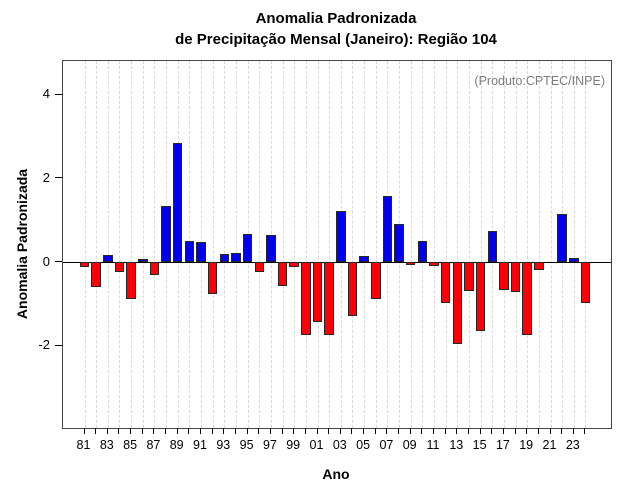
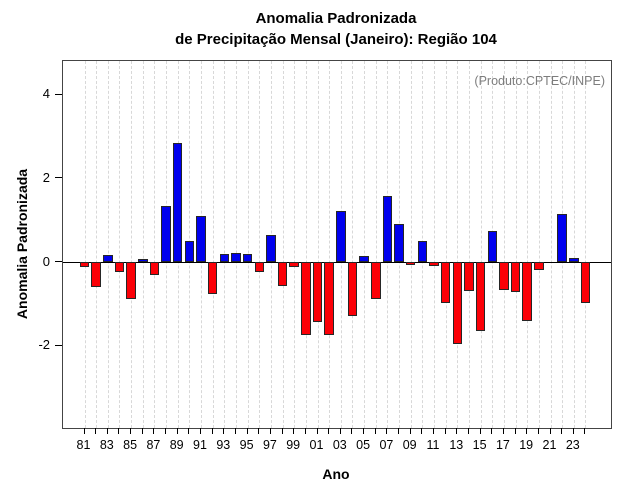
91: 0.5 -> 1.1
95: 0.7 -> 0.2
19: -1.8 -> -1.4
